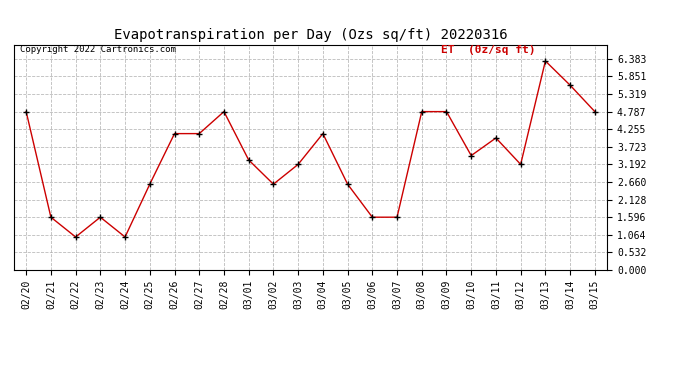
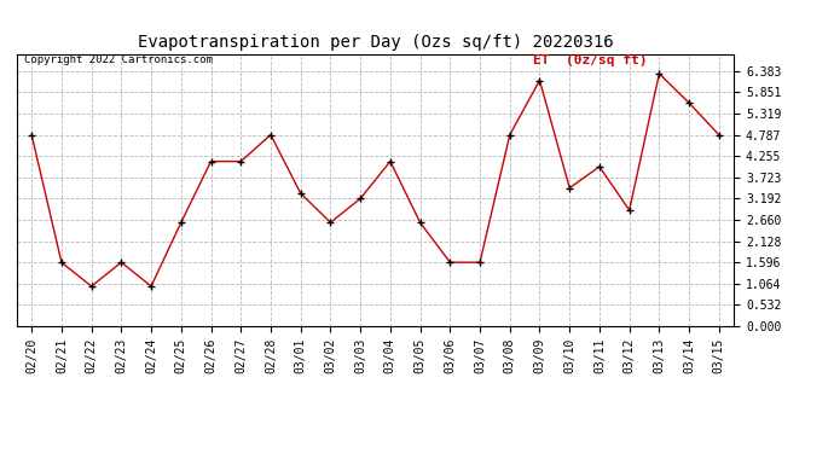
03/09: 4.79 -> 6.15
03/12: 3.19 -> 2.90
